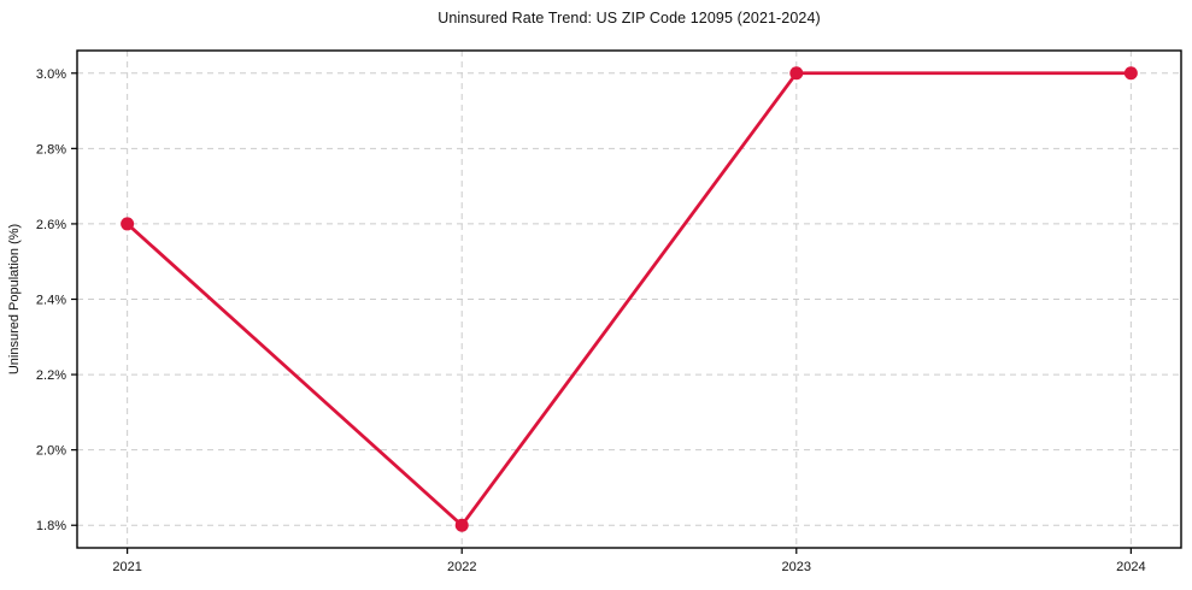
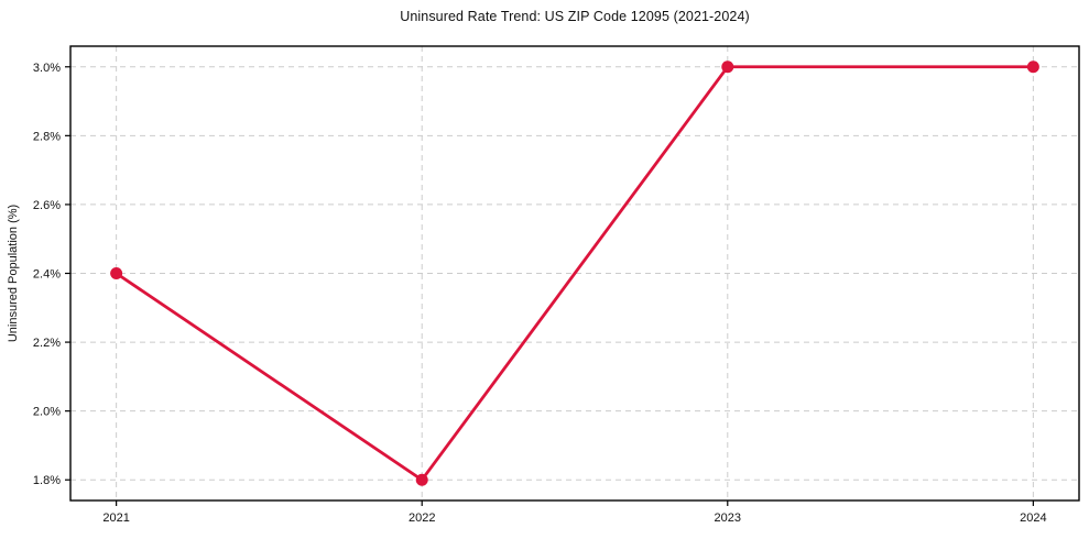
2021: 2.6% -> 2.4%
